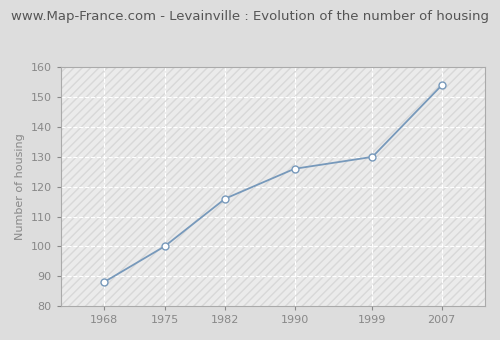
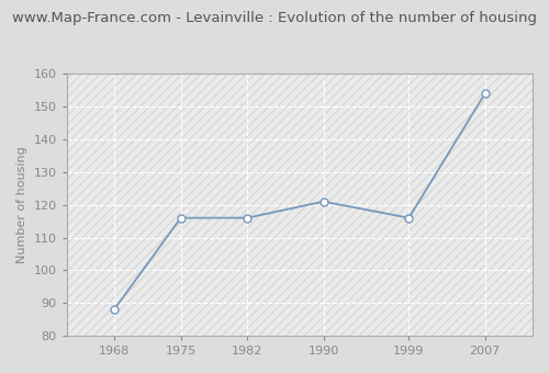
1975: 100 -> 116
1990: 126 -> 121
1999: 130 -> 116
